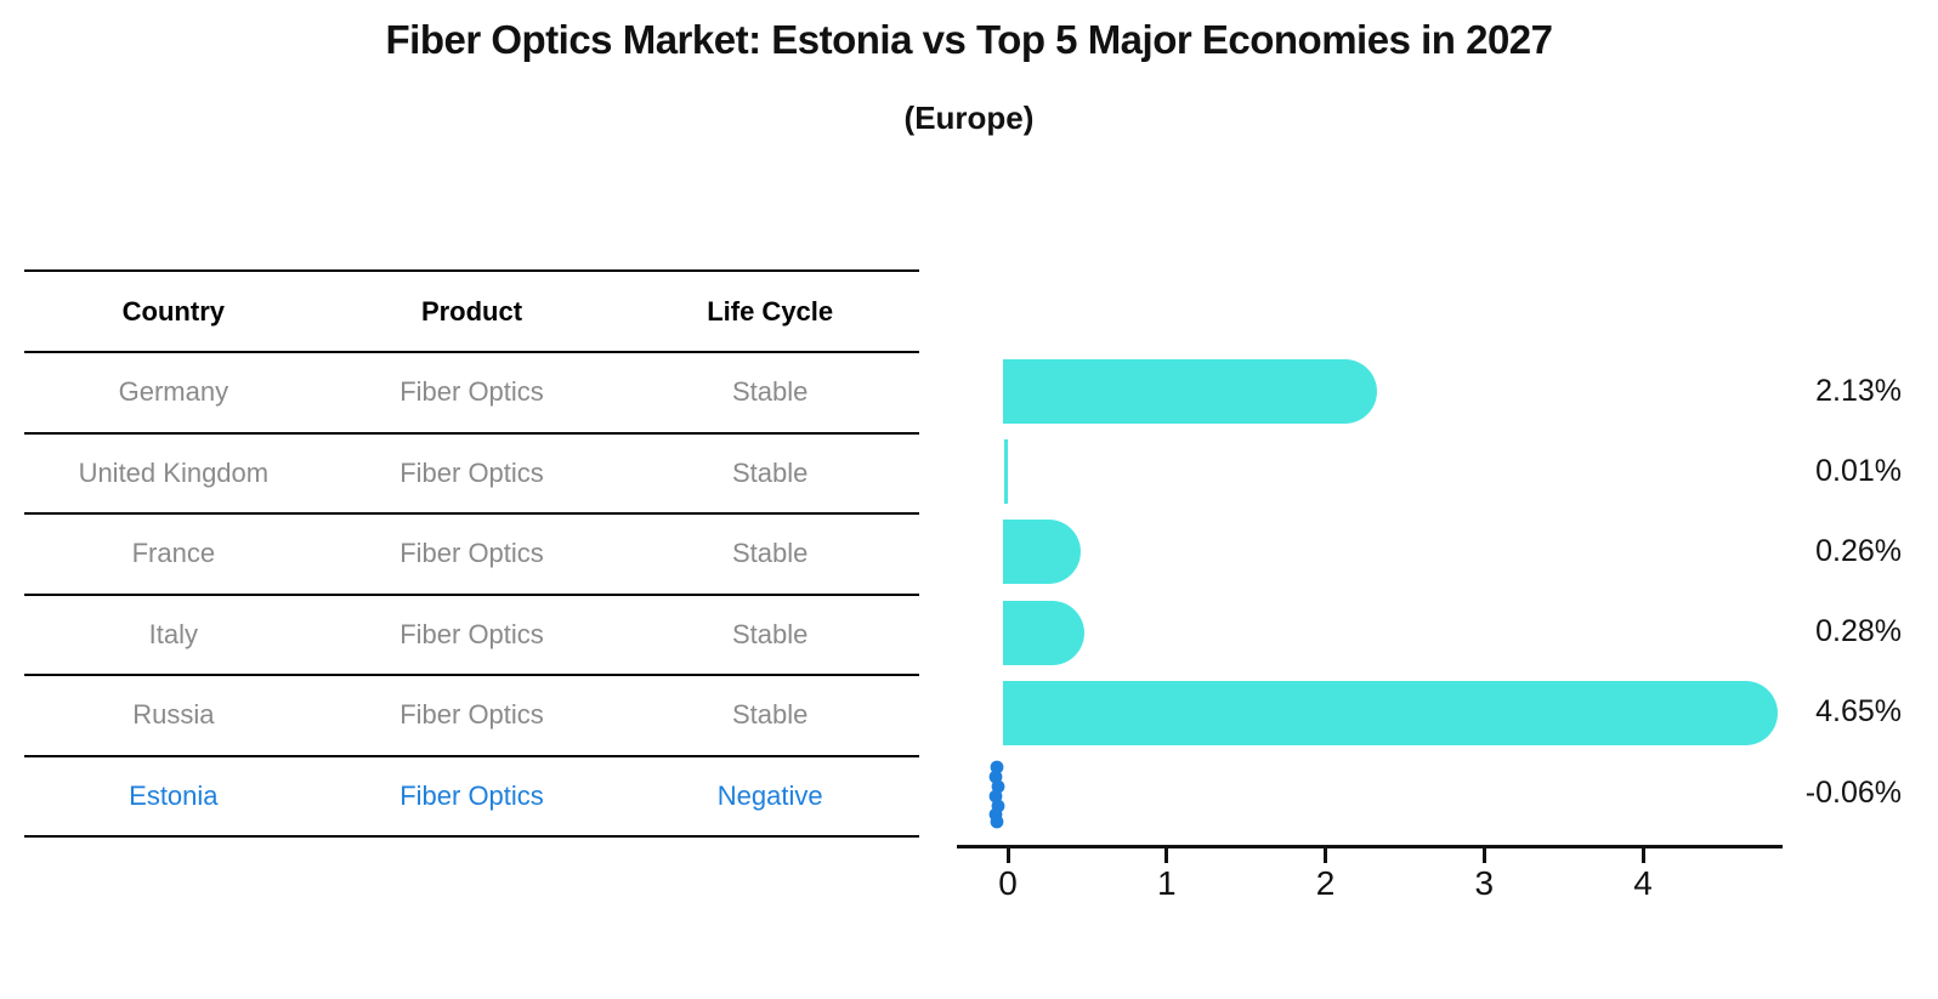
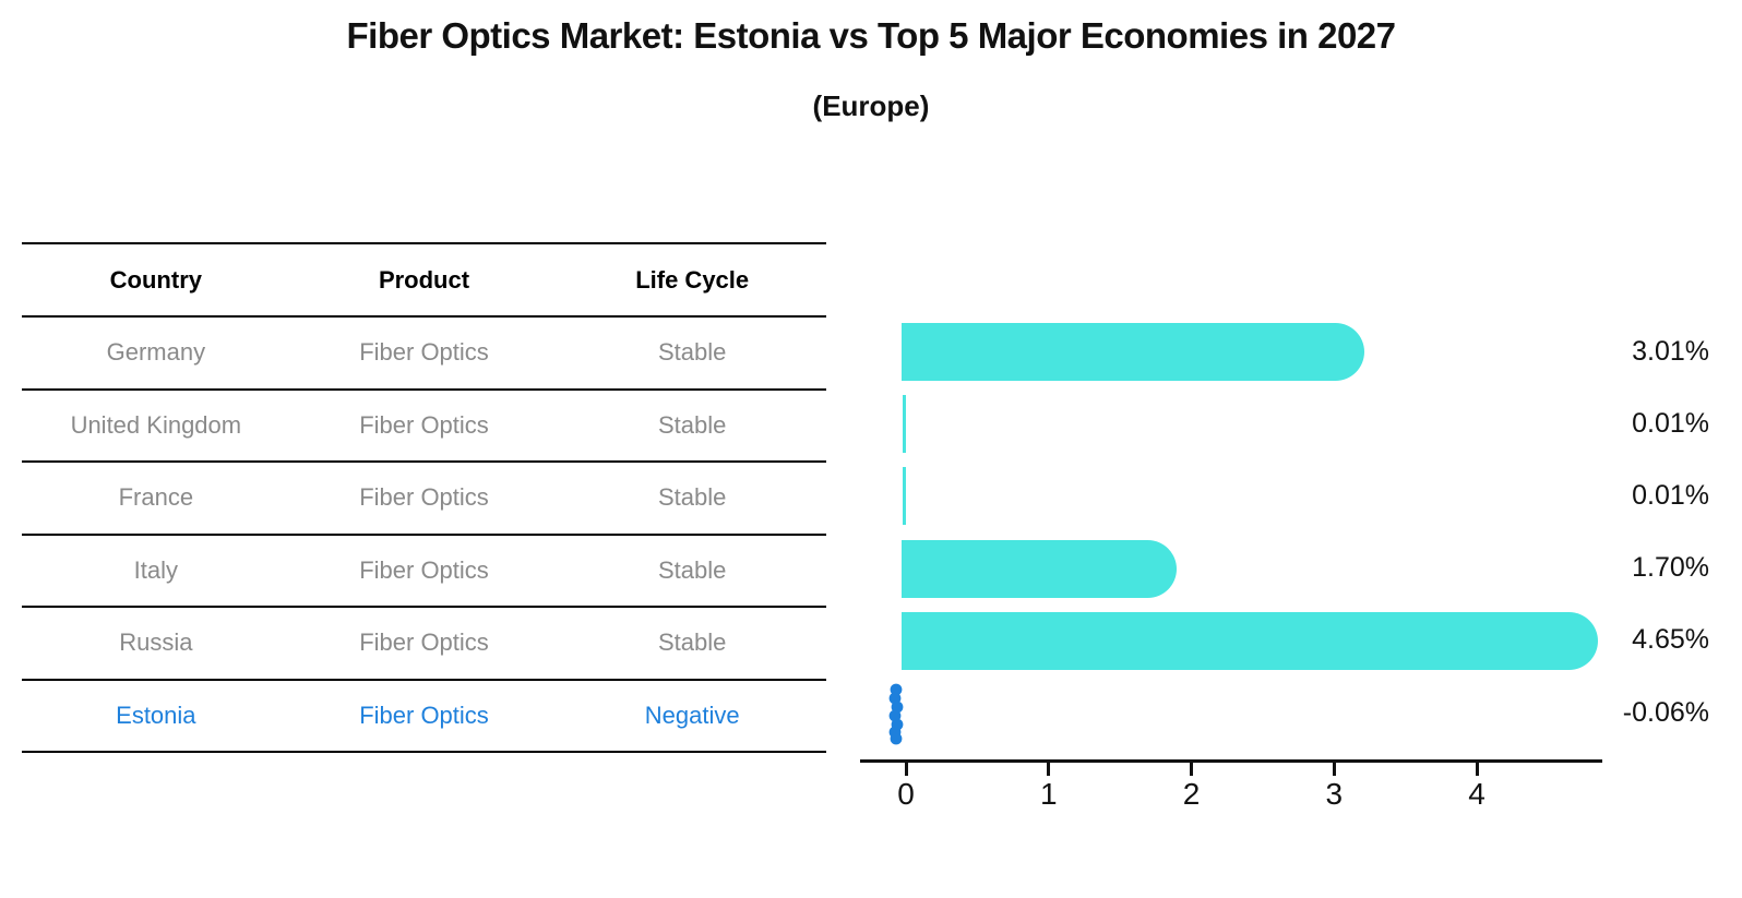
Germany: 2.13% -> 3.01%
France: 0.26% -> 0.01%
Italy: 0.28% -> 1.70%
